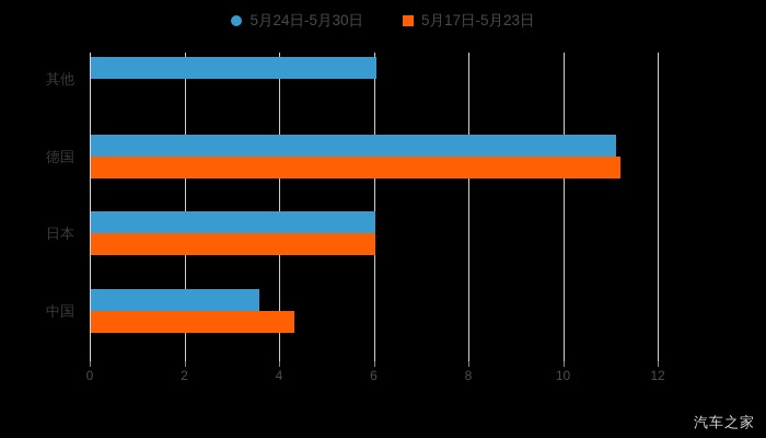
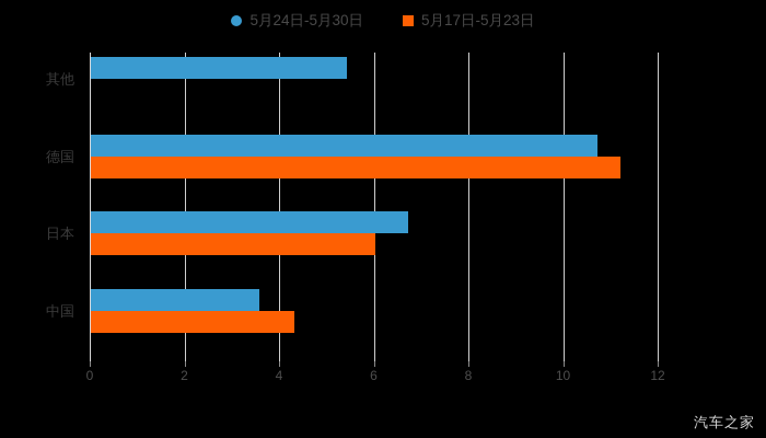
5月24日-5月30日/日本: 6.0 -> 6.7
5月24日-5月30日/德国: 11.1 -> 10.7
5月24日-5月30日/其他: 6.0 -> 5.4
